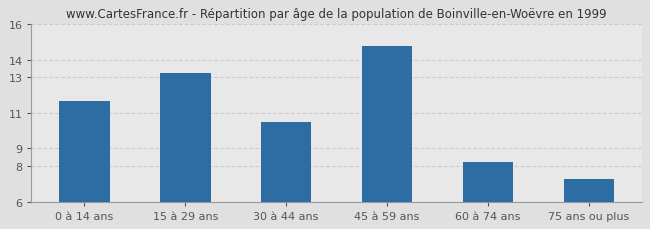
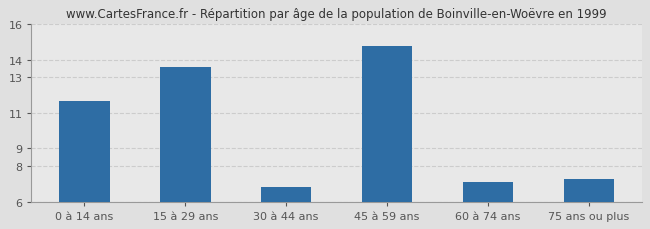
15 à 29 ans: 13.2 -> 13.6
30 à 44 ans: 10.5 -> 6.8
60 à 74 ans: 8.2 -> 7.1
